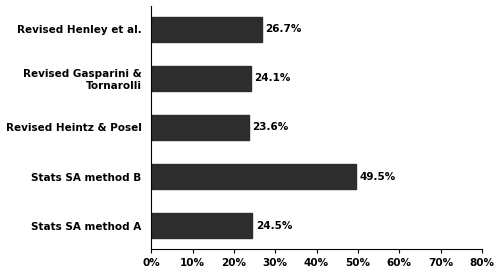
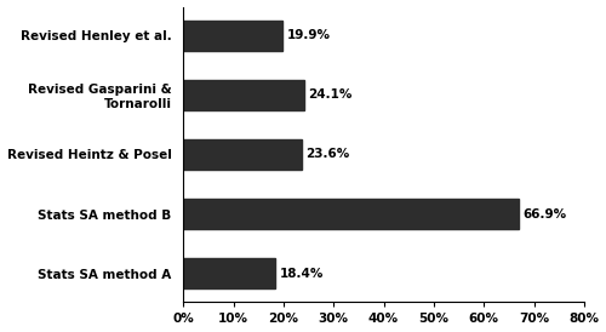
Revised Henley et al.: 26.7% -> 19.9%
Stats SA method B: 49.5% -> 66.9%
Stats SA method A: 24.5% -> 18.4%
